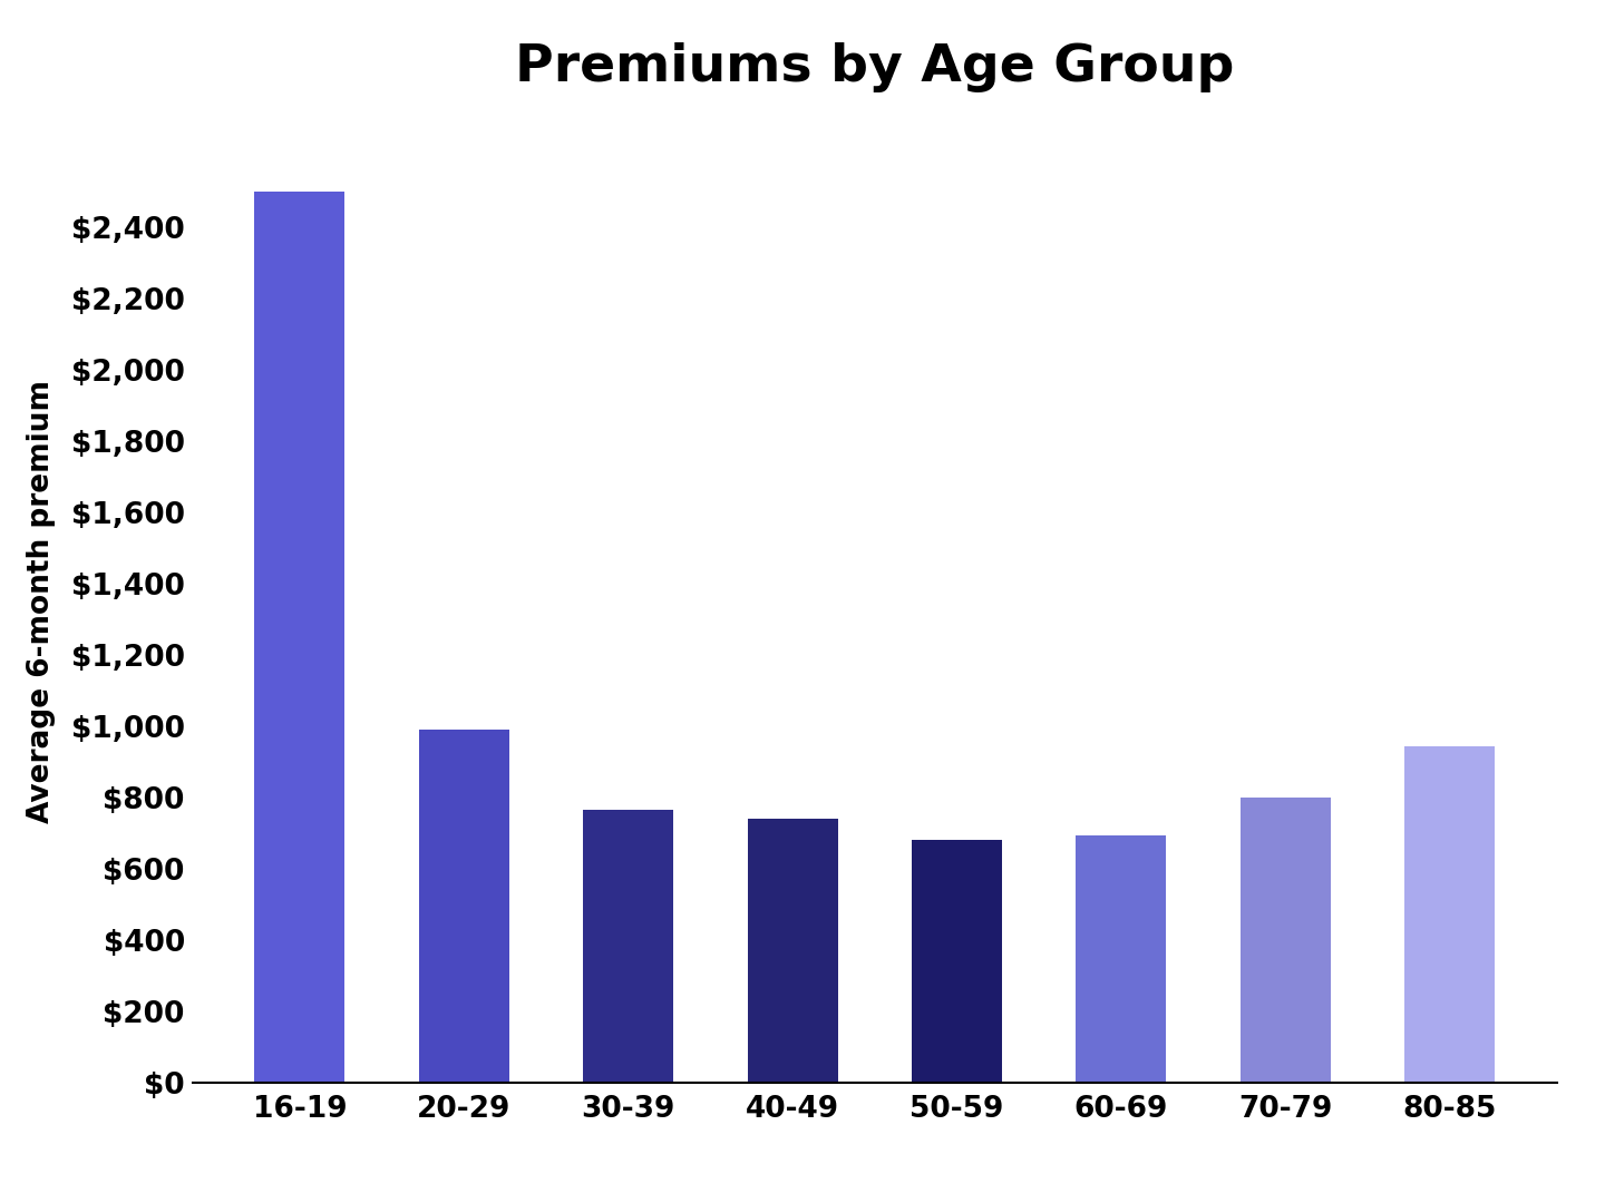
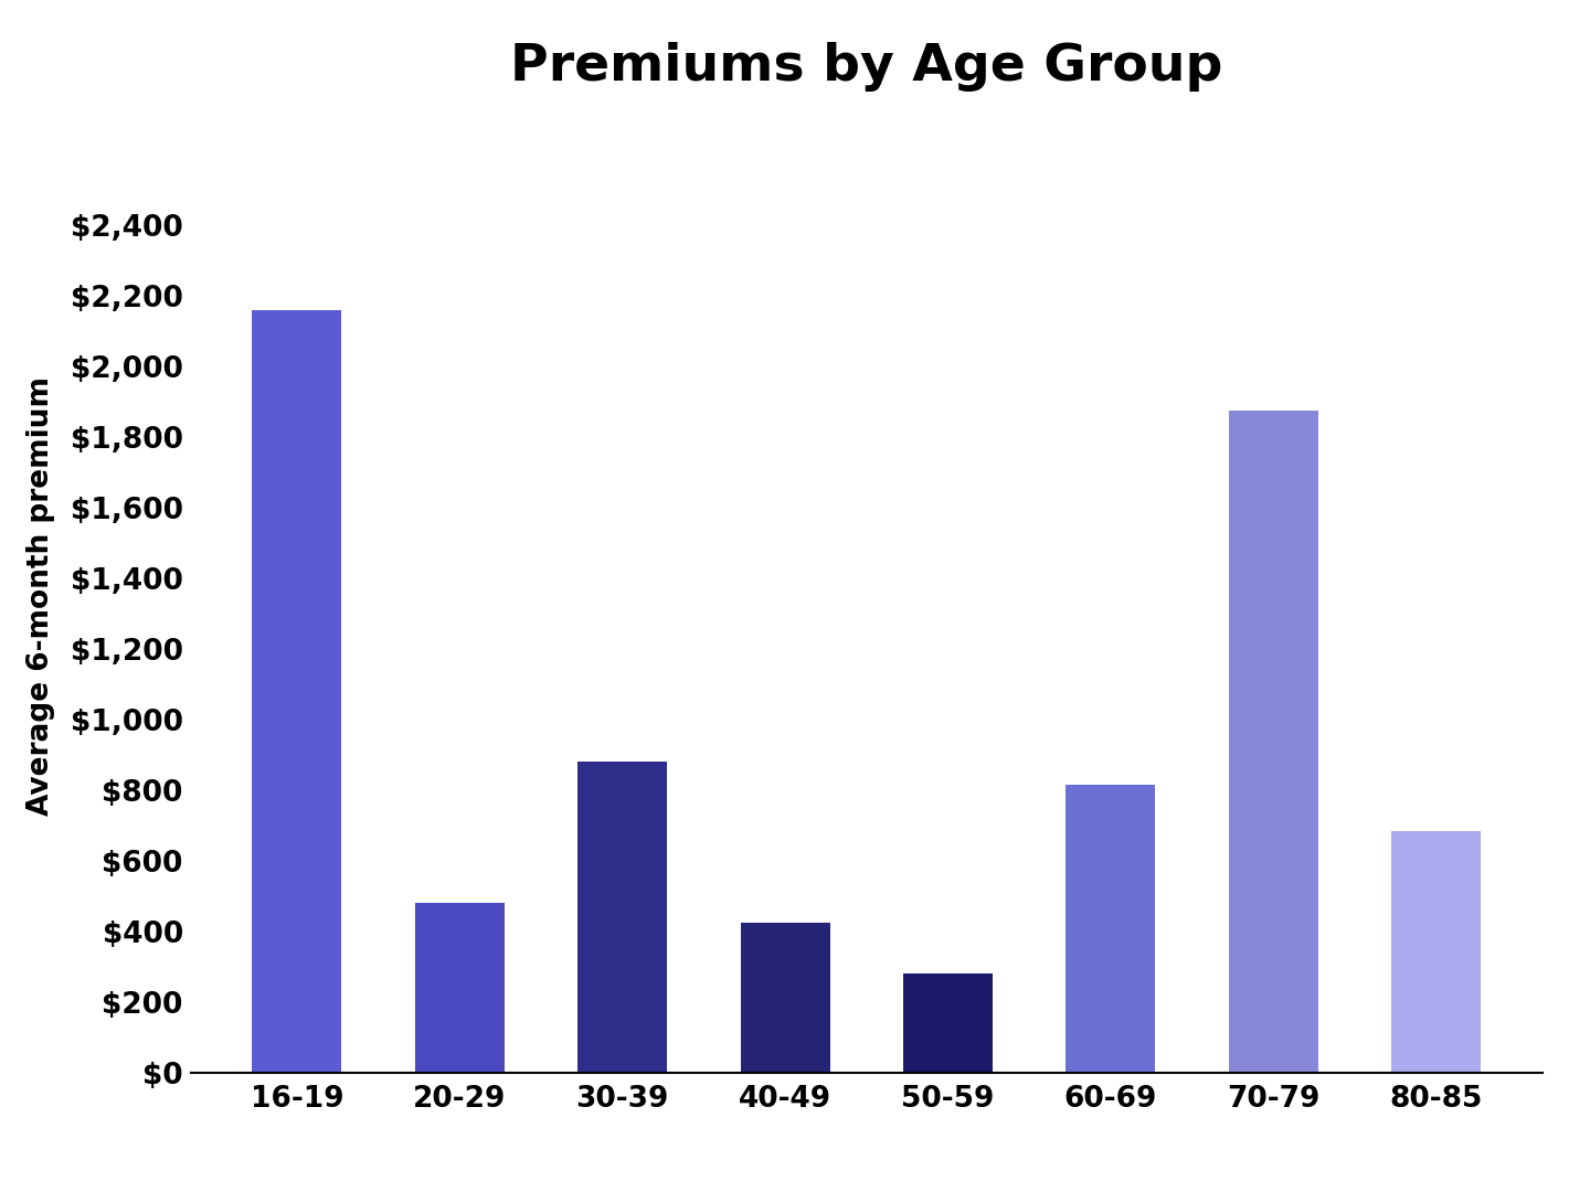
16-19: $2,500 -> $2,160
20-29: $990 -> $480
30-39: $765 -> $880
40-49: $740 -> $425
50-59: $680 -> $280
60-69: $695 -> $815
70-79: $800 -> $1,875
80-85: $945 -> $685
